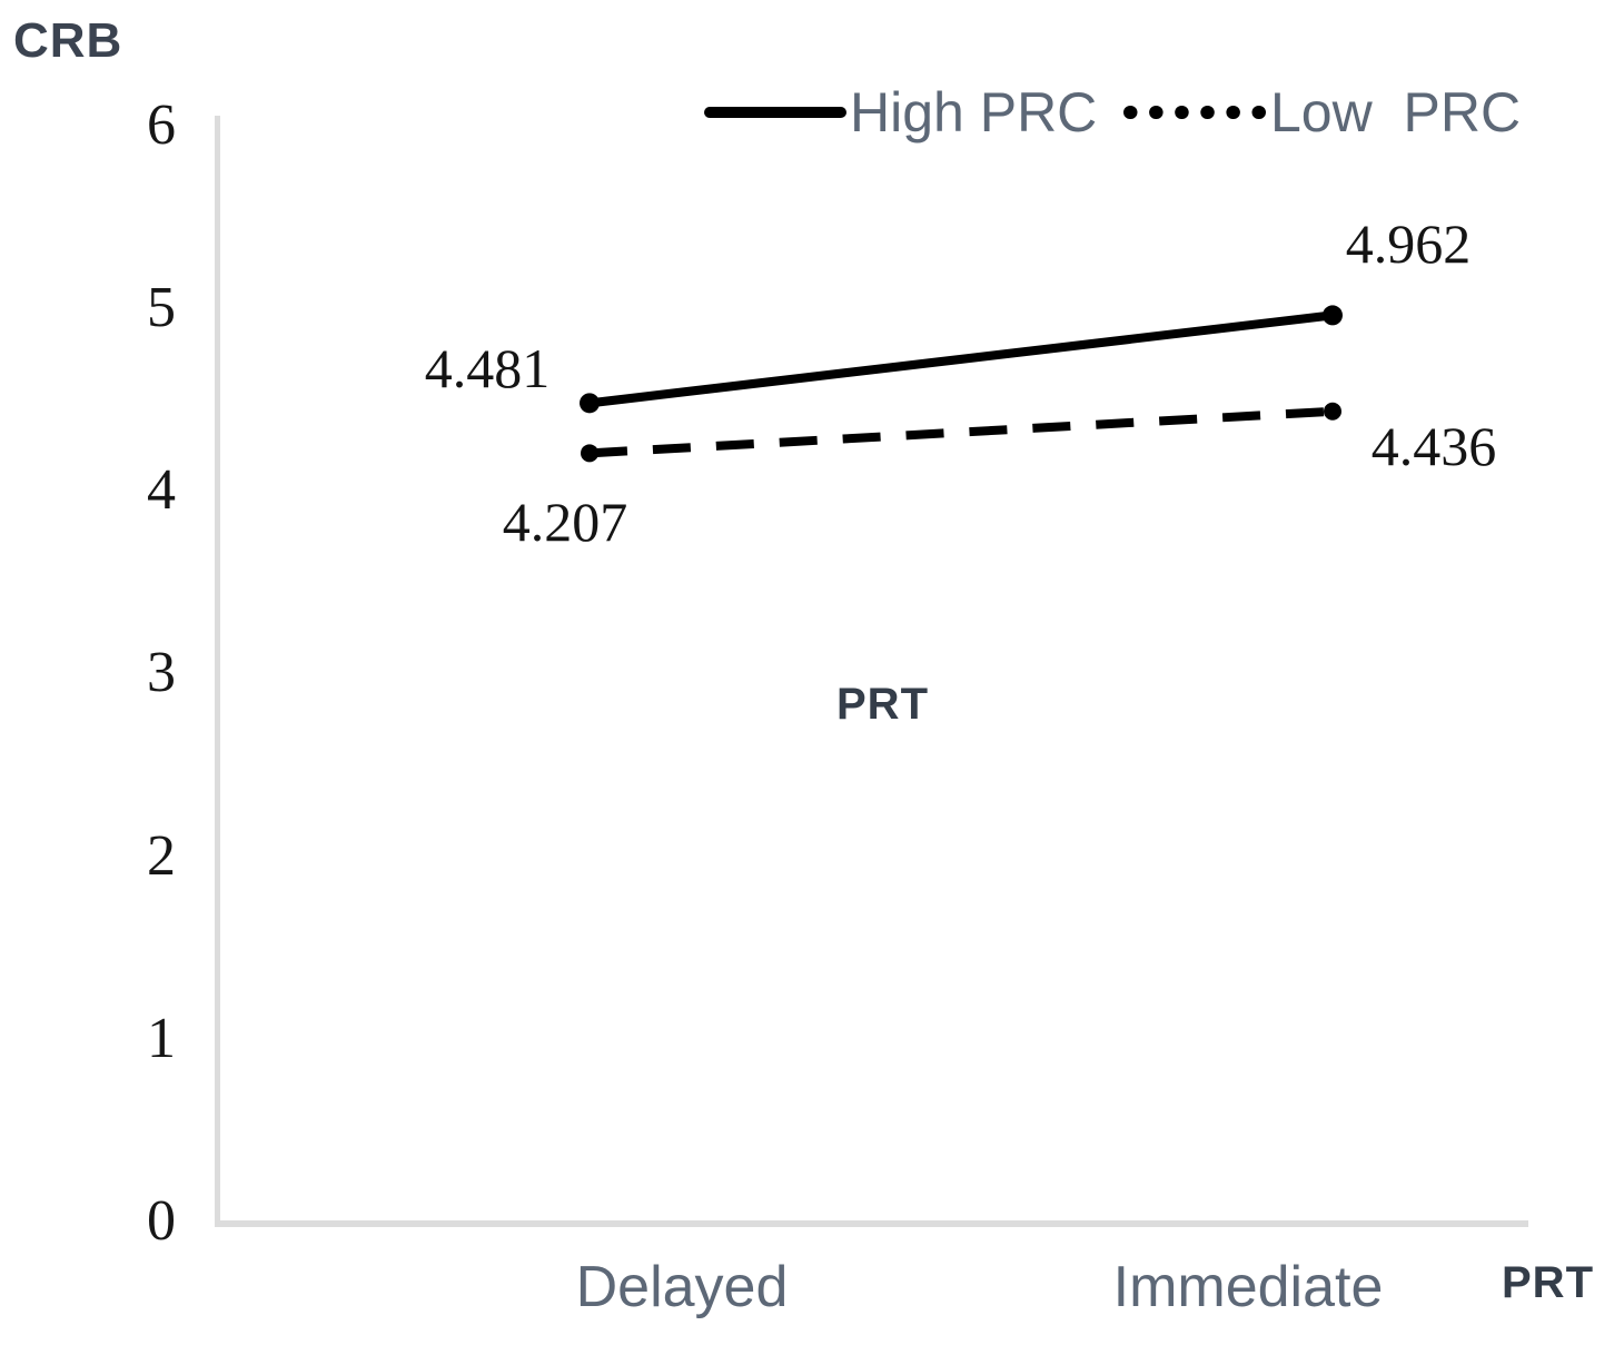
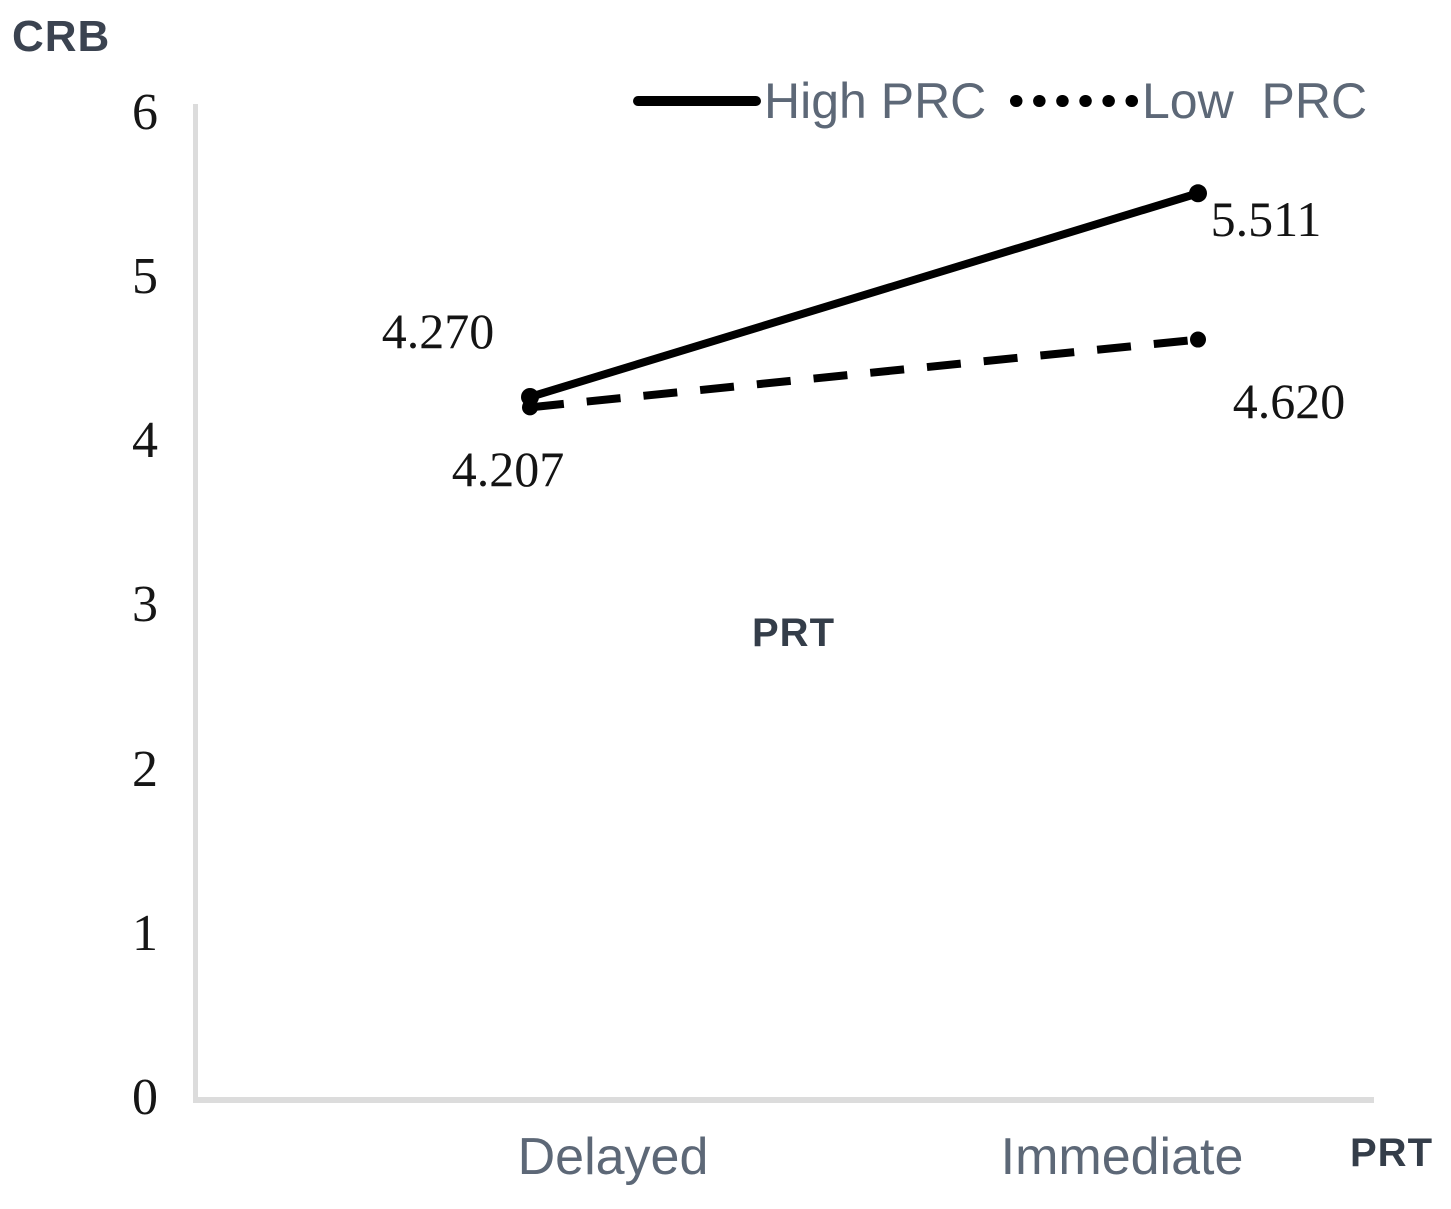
High PRC/Delayed: 4.481 -> 4.270
High PRC/Immediate: 4.962 -> 5.511
Low PRC/Immediate: 4.436 -> 4.620
